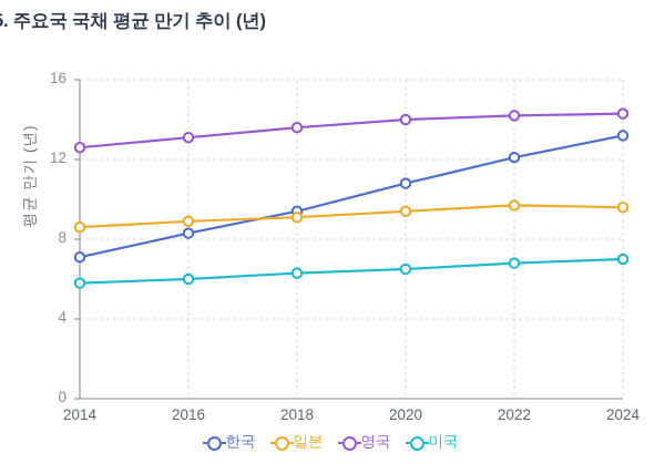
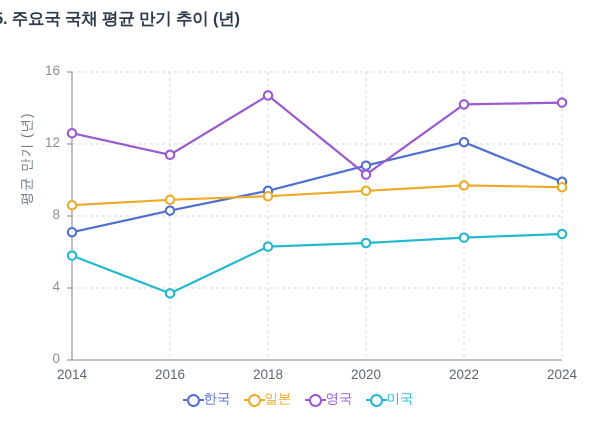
영국/2016: 13.1 -> 11.4
미국/2016: 6.0 -> 3.7
영국/2018: 13.6 -> 14.7
영국/2020: 14.0 -> 10.3
한국/2024: 13.2 -> 9.9
